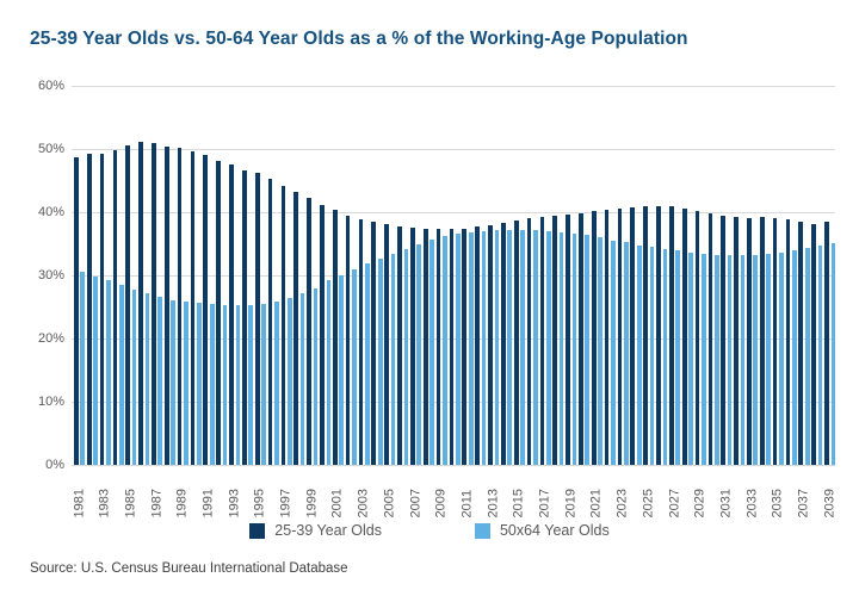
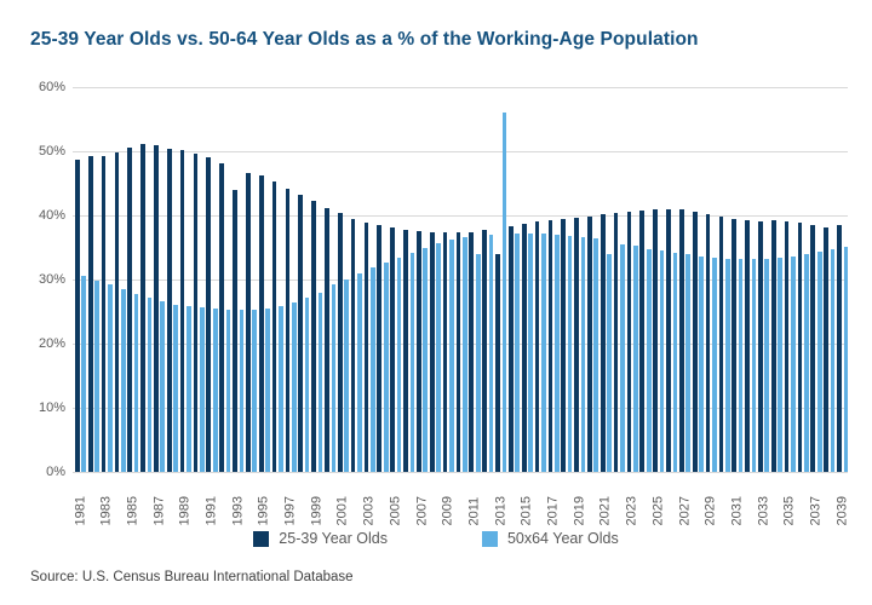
25-39 Year Olds/1993: 48% -> 44%
50x64 Year Olds/2011: 37% -> 34%
25-39 Year Olds/2013: 38% -> 34%
50x64 Year Olds/2013: 37% -> 56%
50x64 Year Olds/2021: 36% -> 34%
